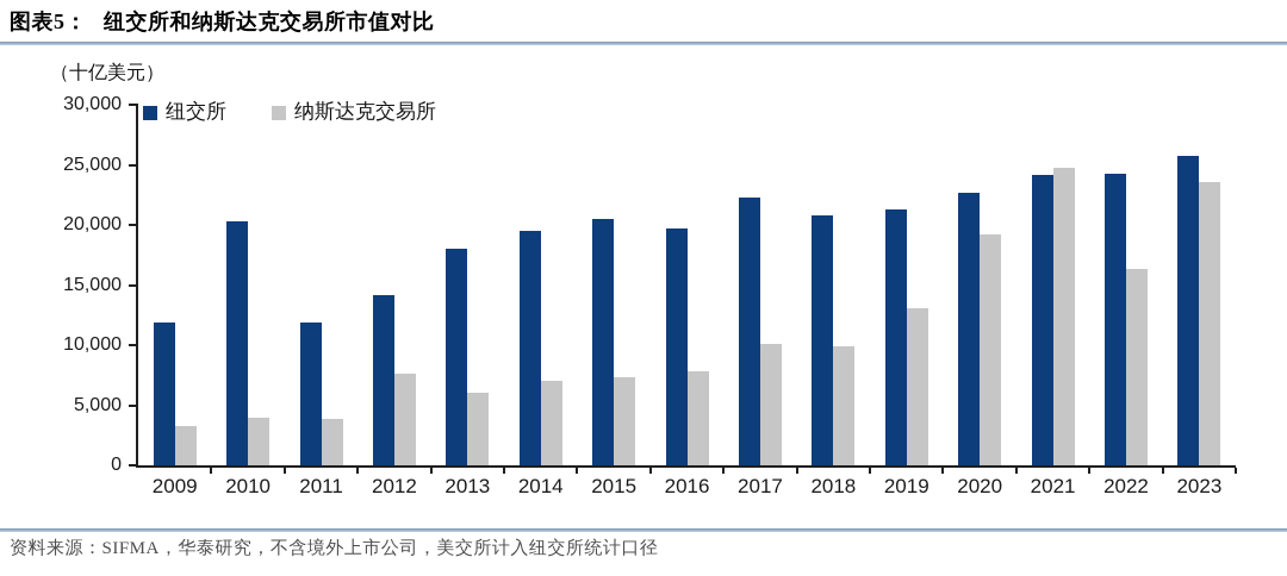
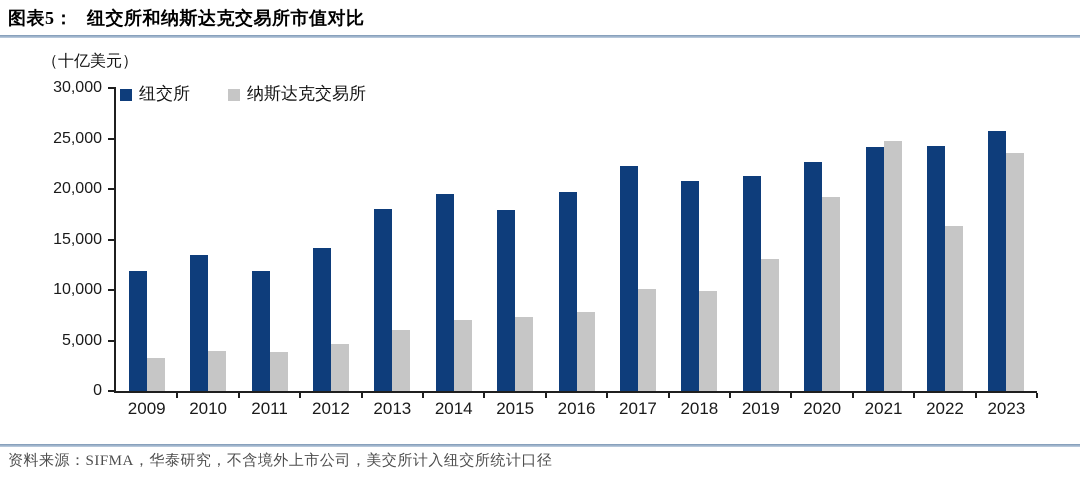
纽交所/2010: 20200 -> 13400
纳斯达克交易所/2012: 7600 -> 4600
纽交所/2015: 20400 -> 17800
